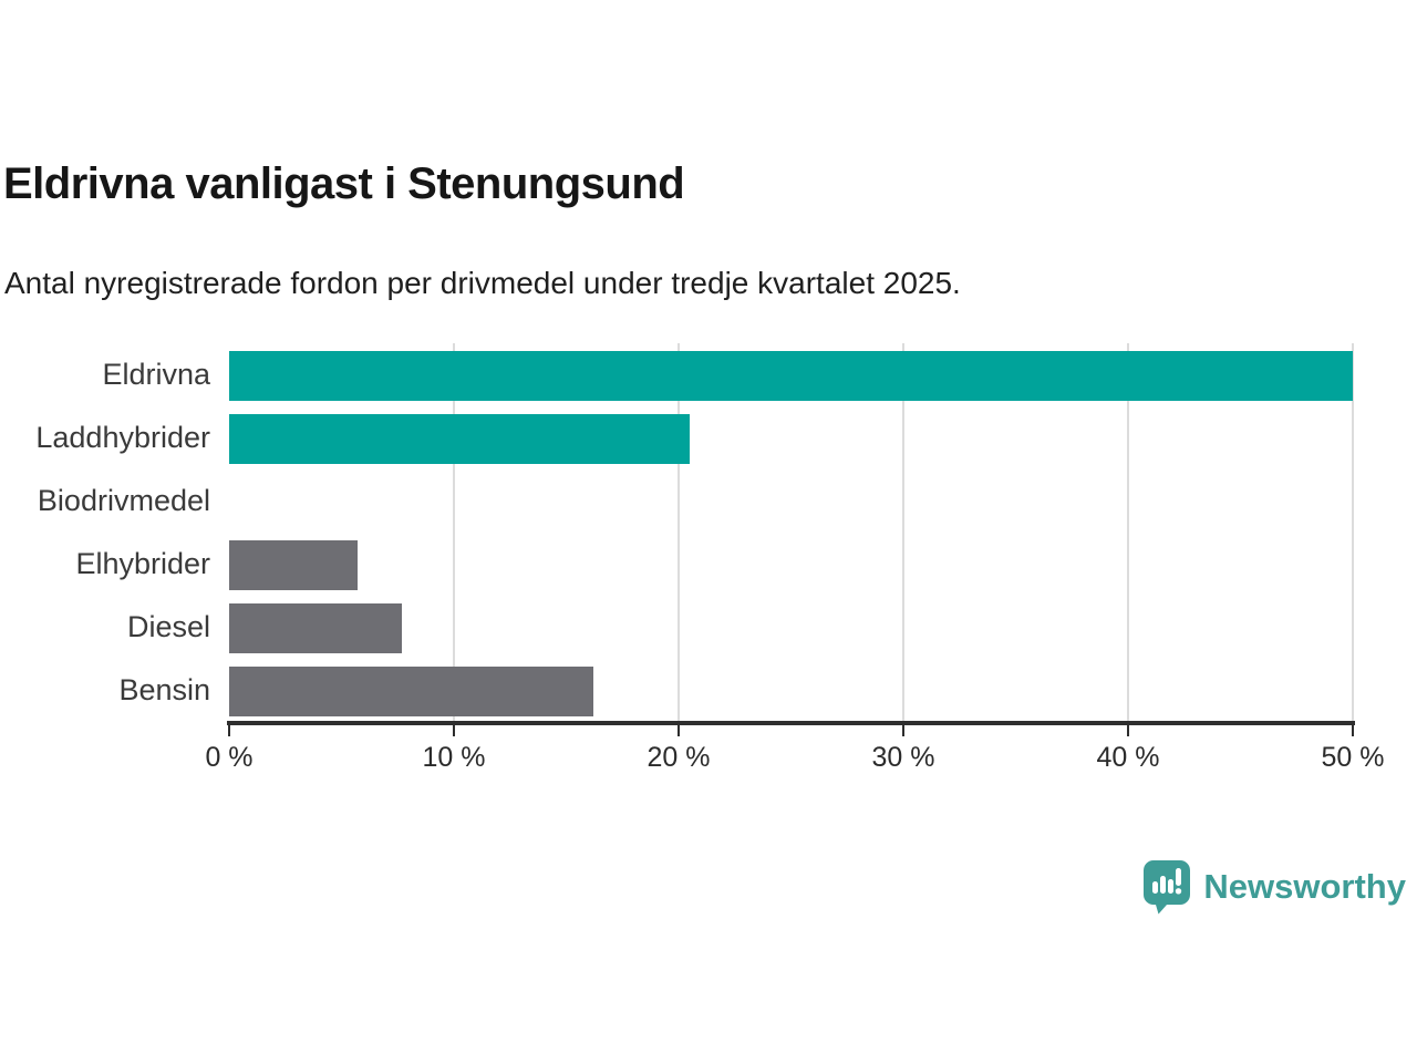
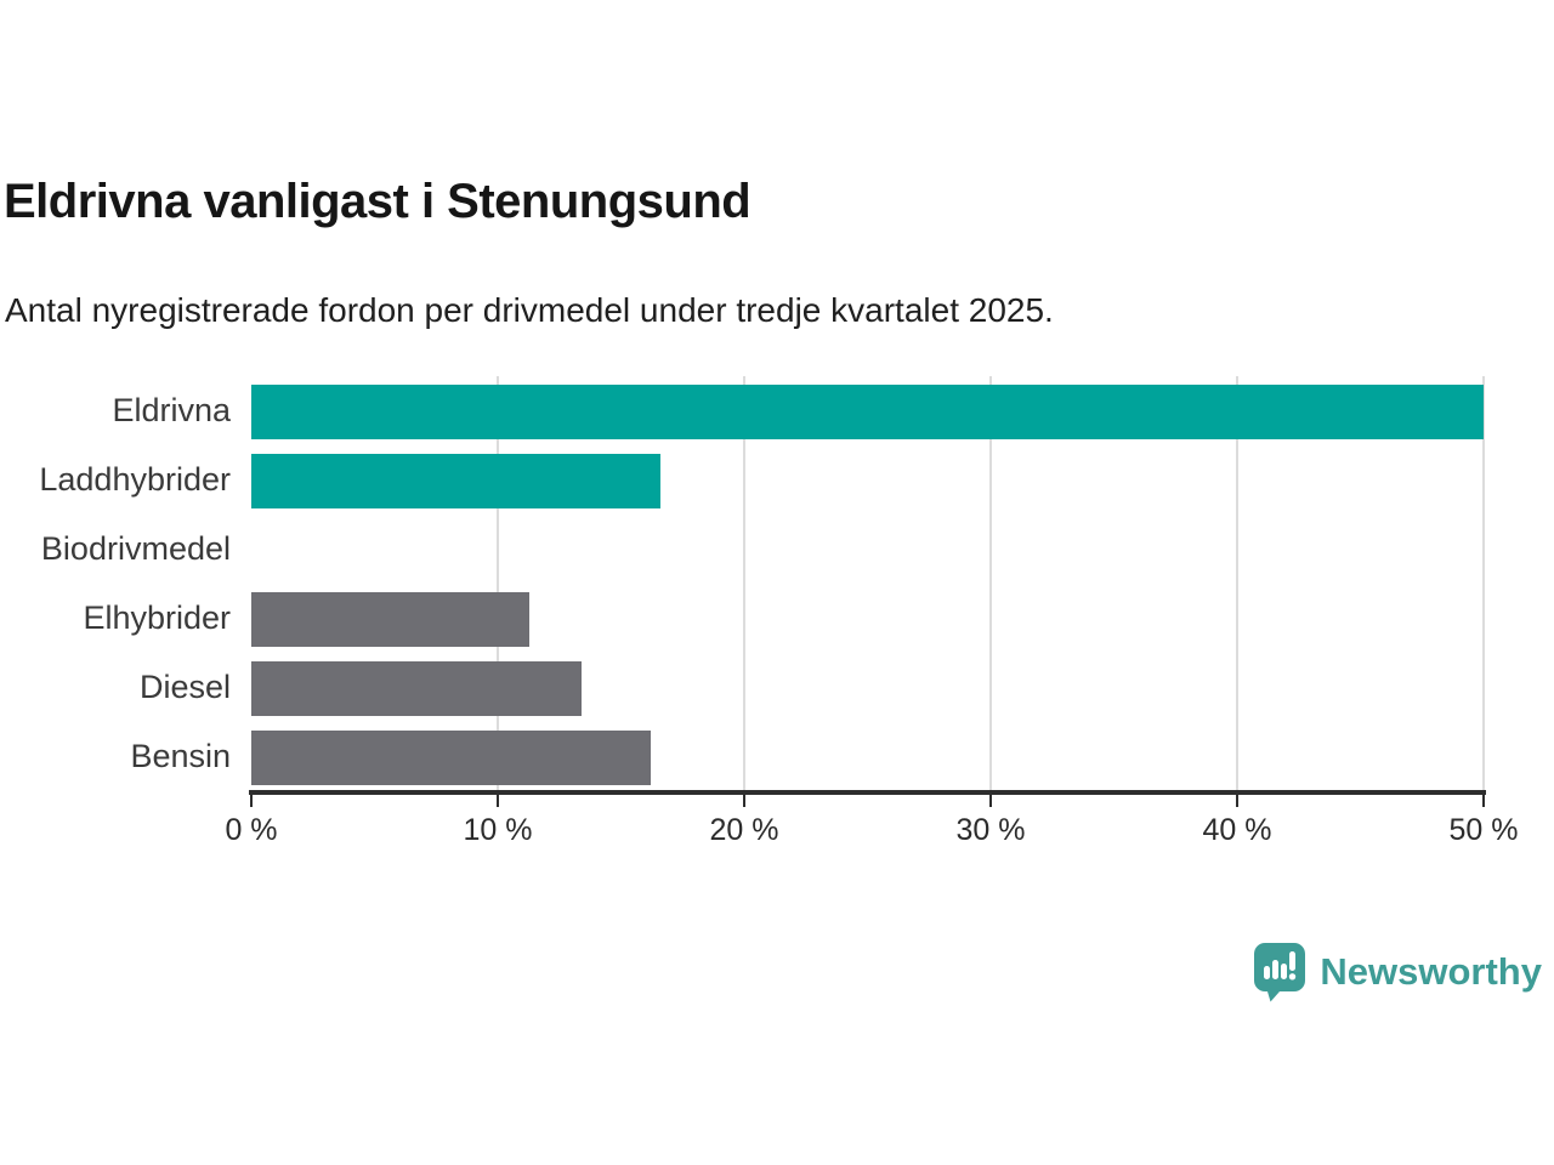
Laddhybrider: 20.5% -> 16.6%
Elhybrider: 5.7% -> 11.3%
Diesel: 7.7% -> 13.4%
